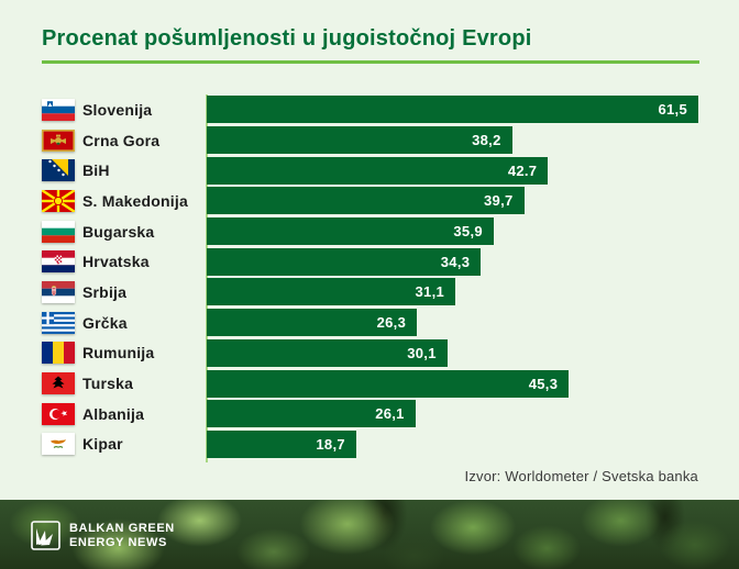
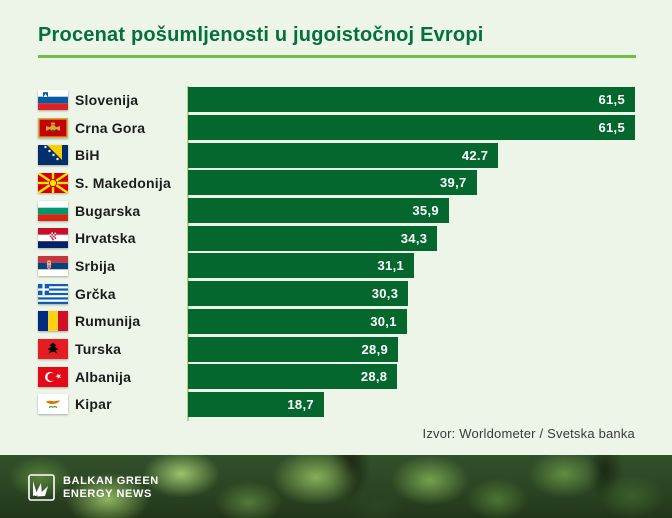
Crna Gora: 38,2 -> 61,5
Grčka: 26,3 -> 30,3
Turska: 45,3 -> 28,9
Albanija: 26,1 -> 28,8
